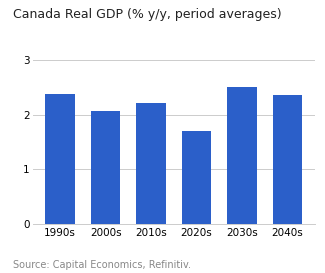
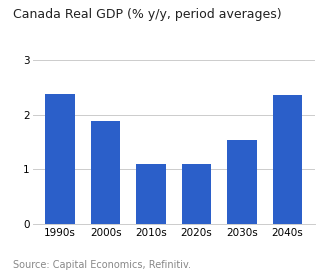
2000s: 2.07 -> 1.88
2010s: 2.22 -> 1.10
2020s: 1.70 -> 1.10
2030s: 2.51 -> 1.54
